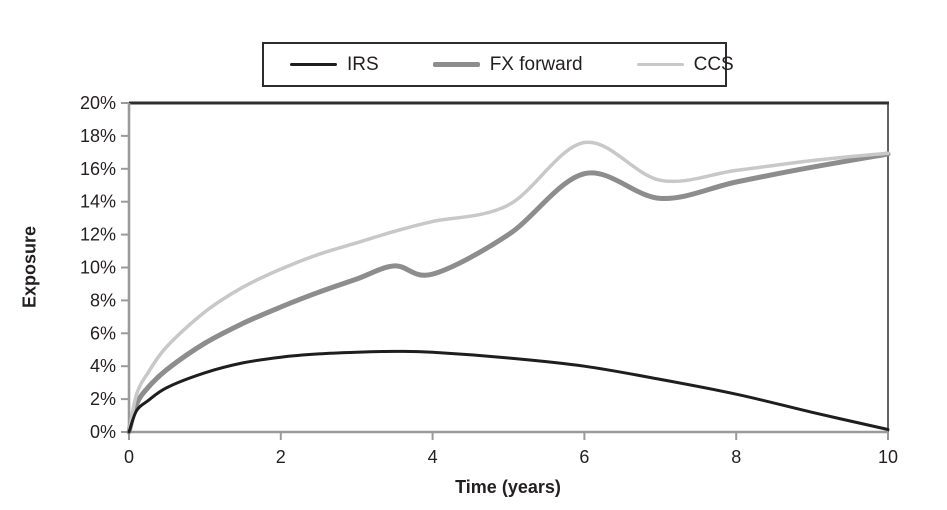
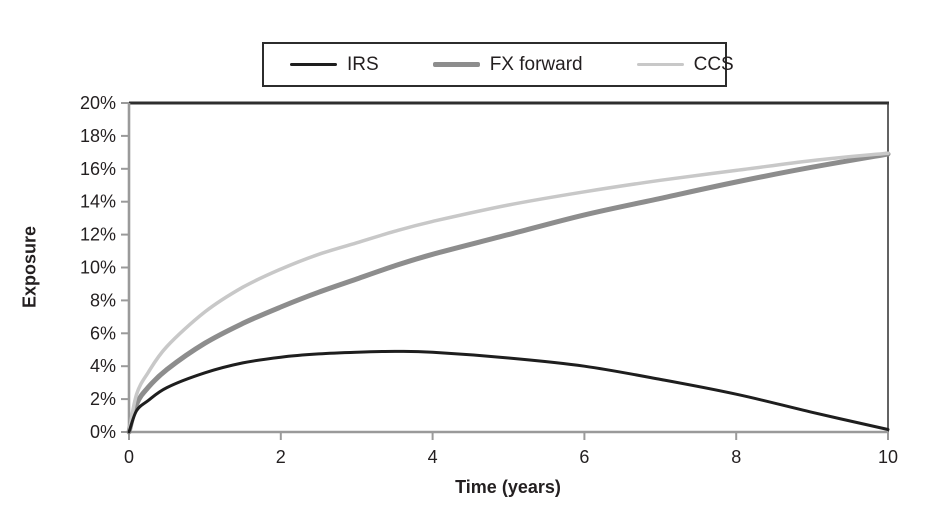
FX forward/4: 9.6% -> 10.8%
FX forward/6: 15.7% -> 13.2%
CCS/6: 17.6% -> 14.6%
